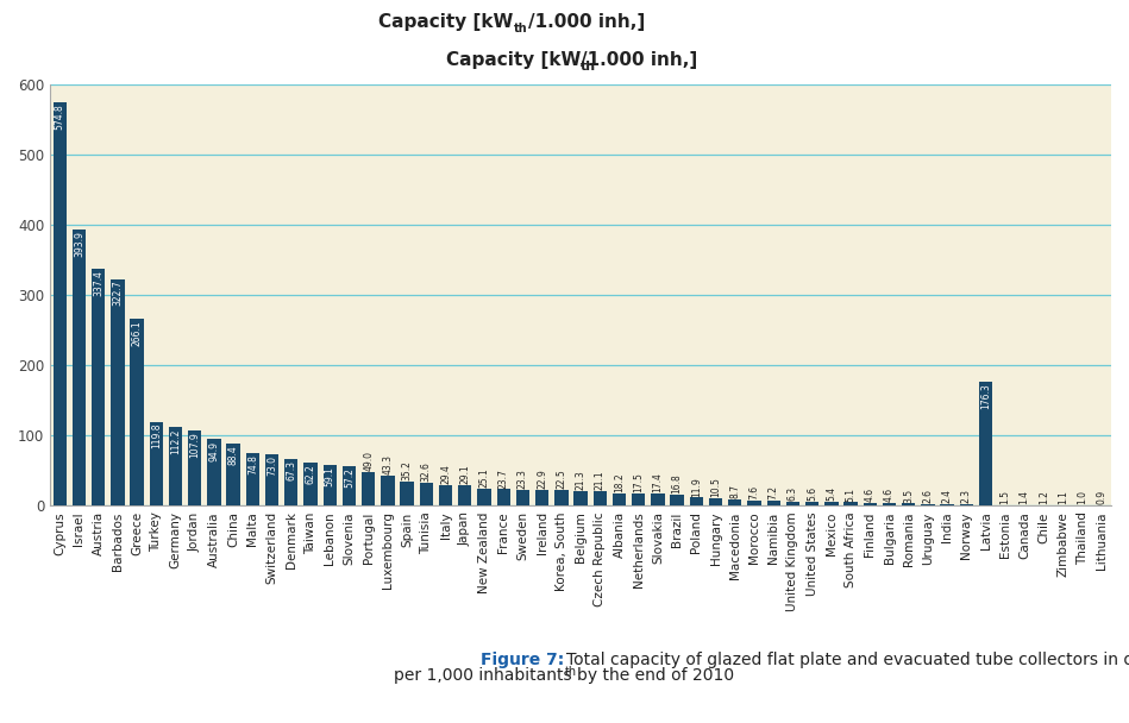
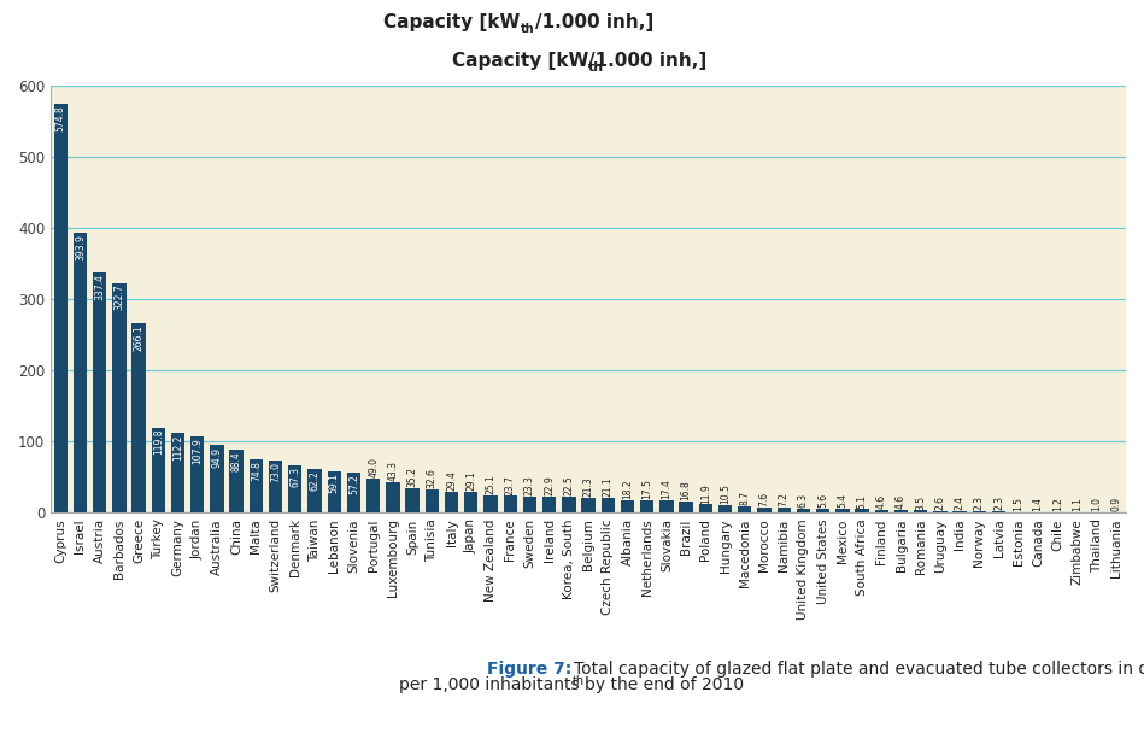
Latvia: 176.3 -> 2.3
